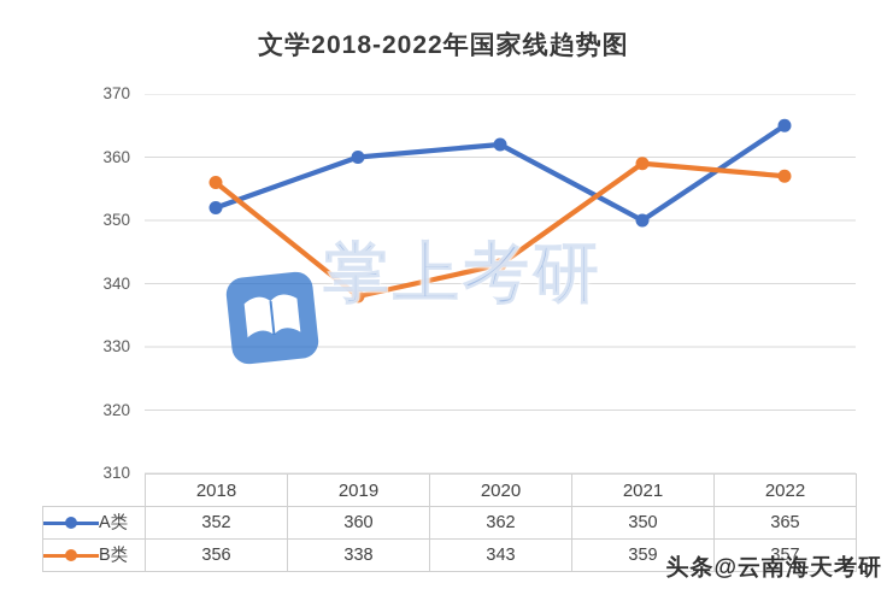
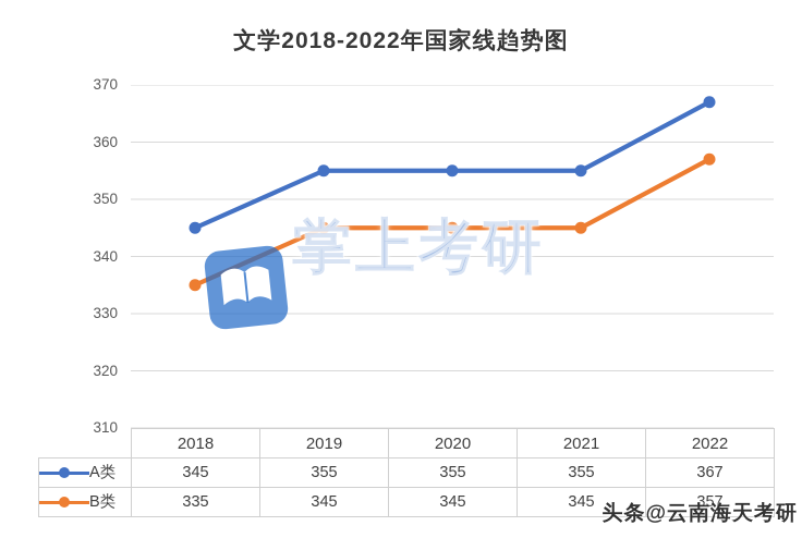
A类/2018: 352 -> 345
B类/2018: 356 -> 335
A类/2019: 360 -> 355
B类/2019: 338 -> 345
A类/2020: 362 -> 355
B类/2020: 343 -> 345
A类/2021: 350 -> 355
B类/2021: 359 -> 345
A类/2022: 365 -> 367
